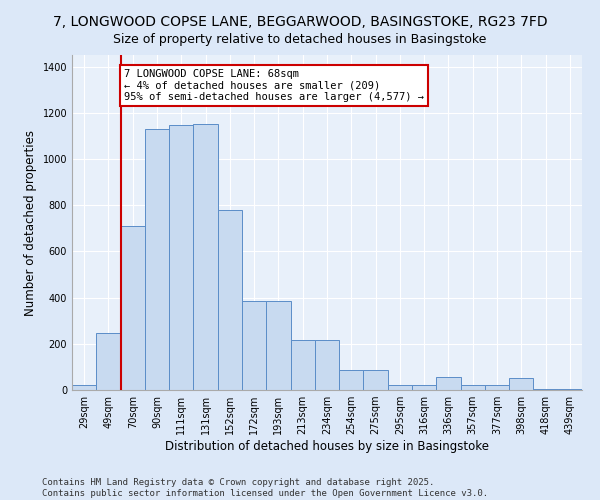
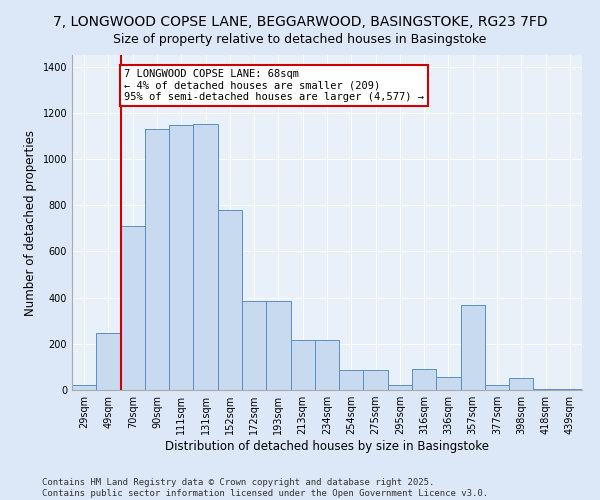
316sqm: 20 -> 90
357sqm: 20 -> 370
